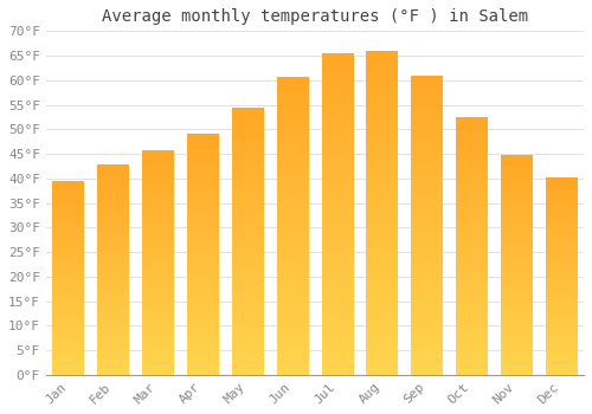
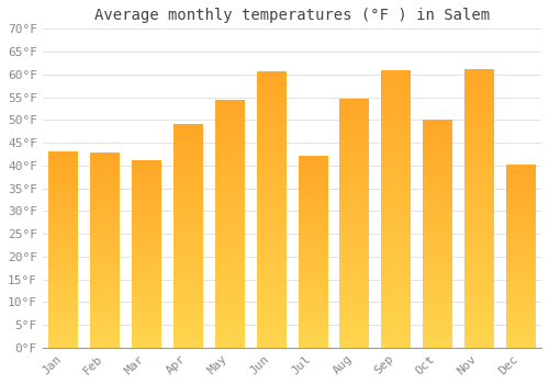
Jan: 39.5°F -> 43.0°F
Mar: 45.7°F -> 41.0°F
Jul: 65.3°F -> 42.0°F
Aug: 65.8°F -> 54.5°F
Oct: 52.5°F -> 50.0°F
Nov: 44.7°F -> 61.0°F
